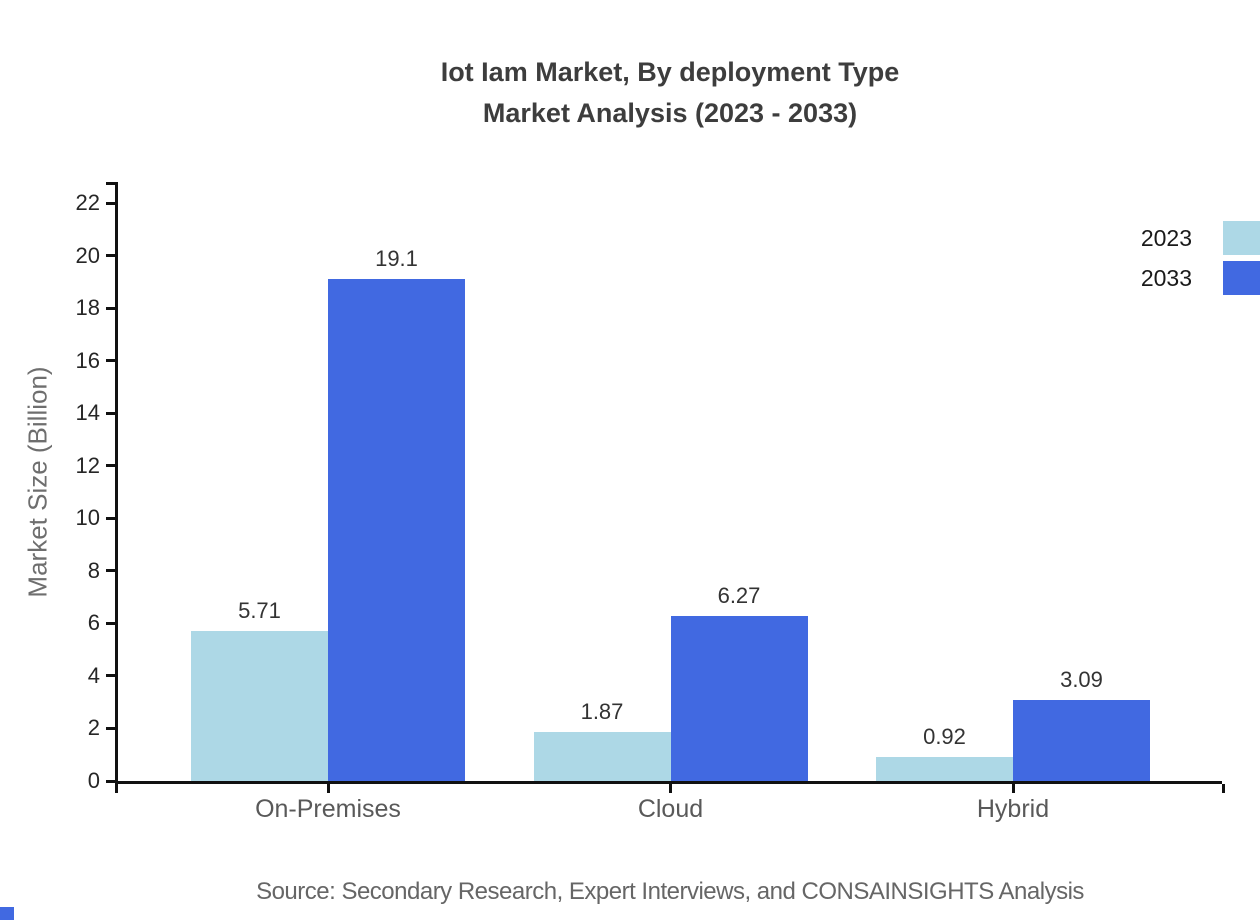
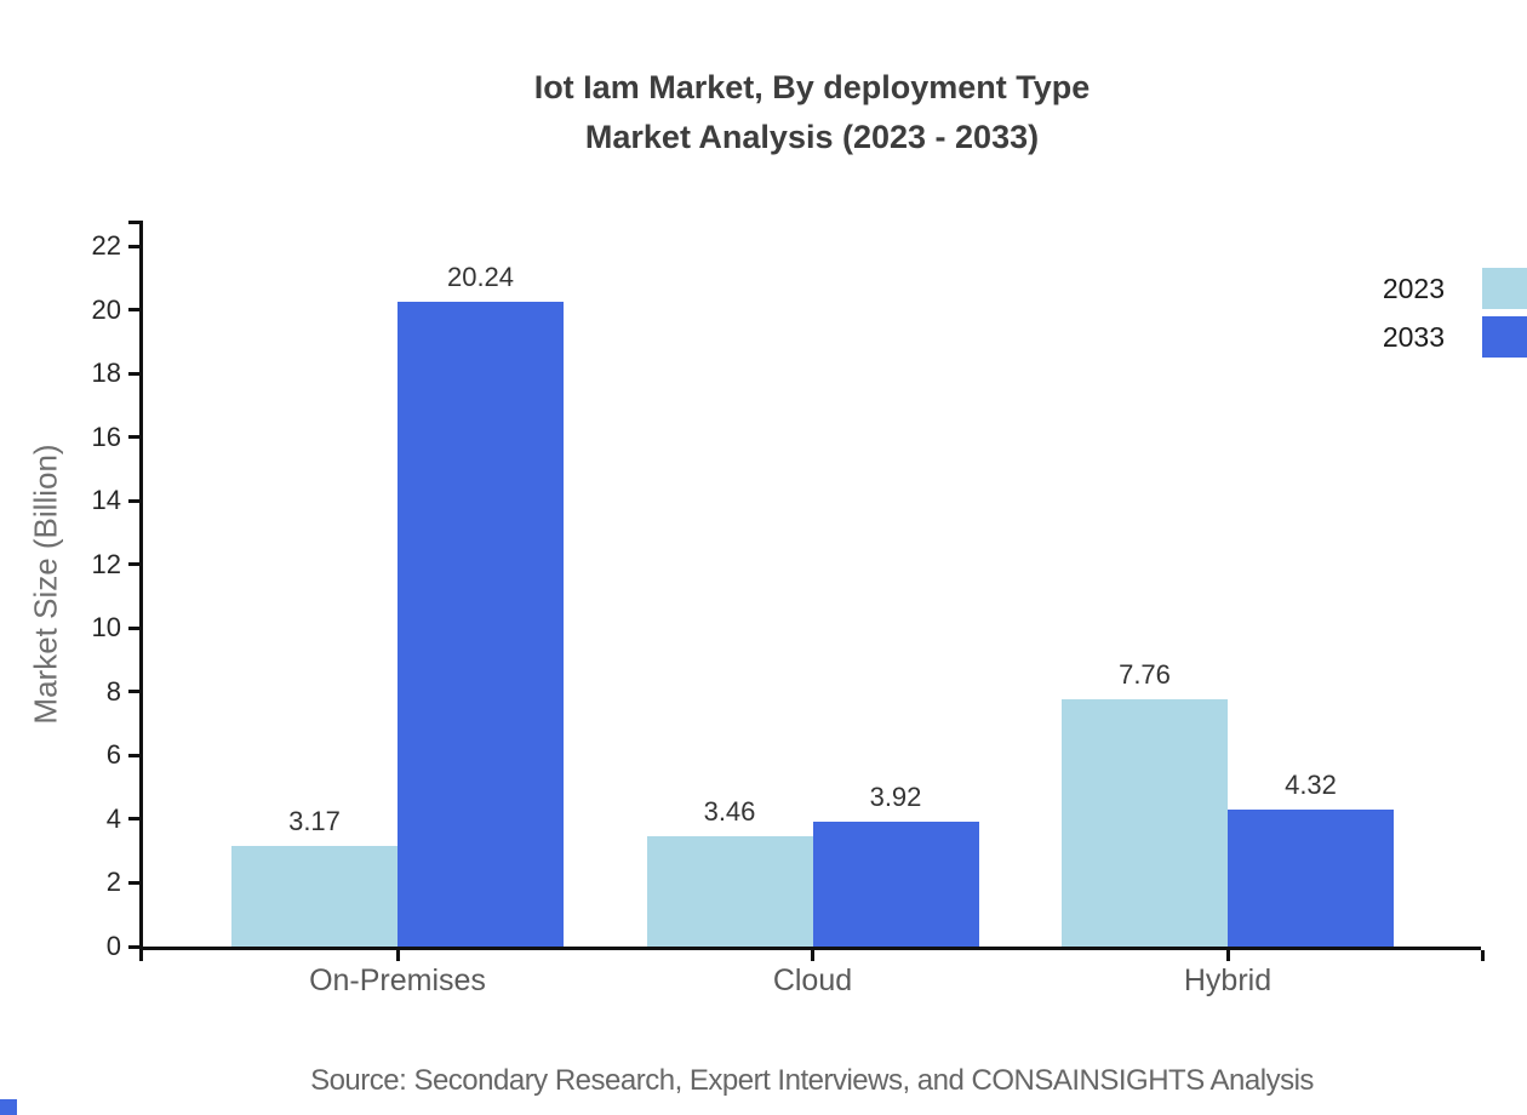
2023/On-Premises: 5.71 -> 3.17
2033/On-Premises: 19.1 -> 20.24
2023/Cloud: 1.87 -> 3.46
2033/Cloud: 6.27 -> 3.92
2023/Hybrid: 0.92 -> 7.76
2033/Hybrid: 3.09 -> 4.32
